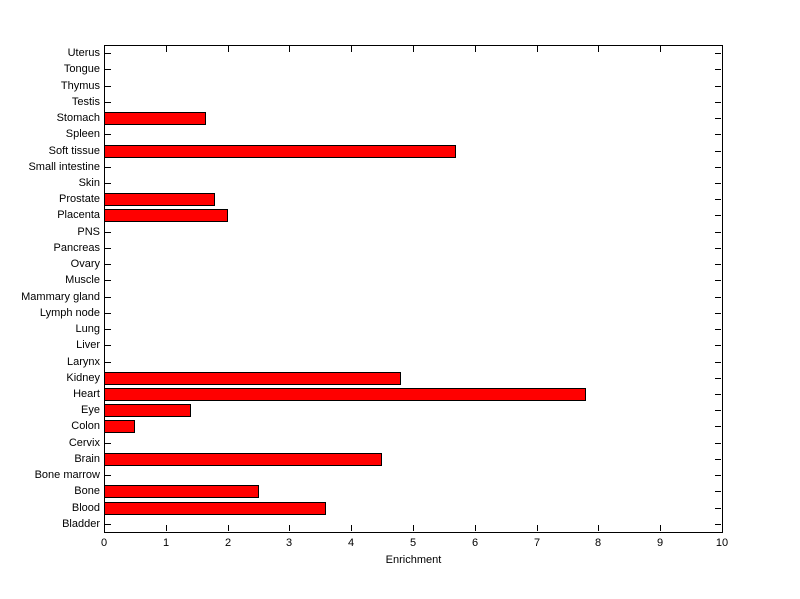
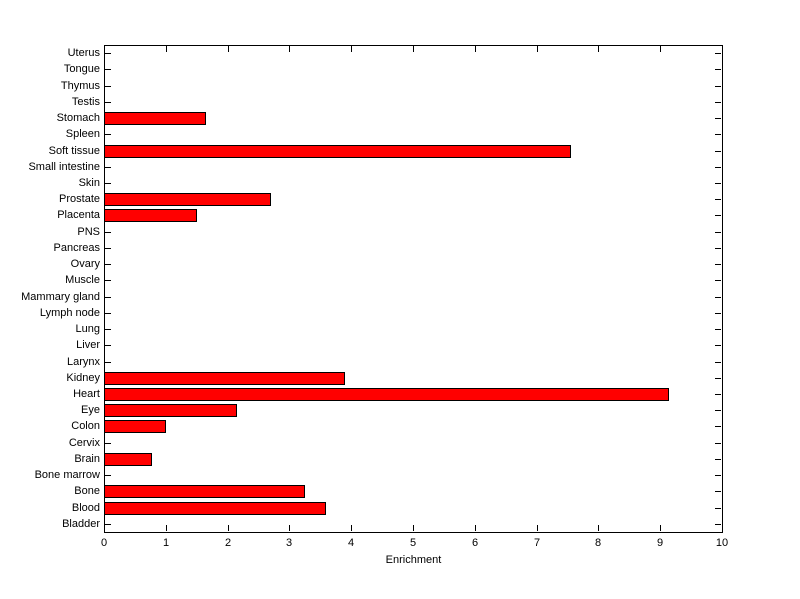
Soft tissue: 5.7 -> 7.5
Prostate: 1.8 -> 2.7
Placenta: 2.0 -> 1.5
Kidney: 4.8 -> 3.9
Heart: 7.8 -> 9.2
Eye: 1.4 -> 2.1
Colon: 0.5 -> 1.0
Brain: 4.5 -> 0.8
Bone: 2.5 -> 3.2
